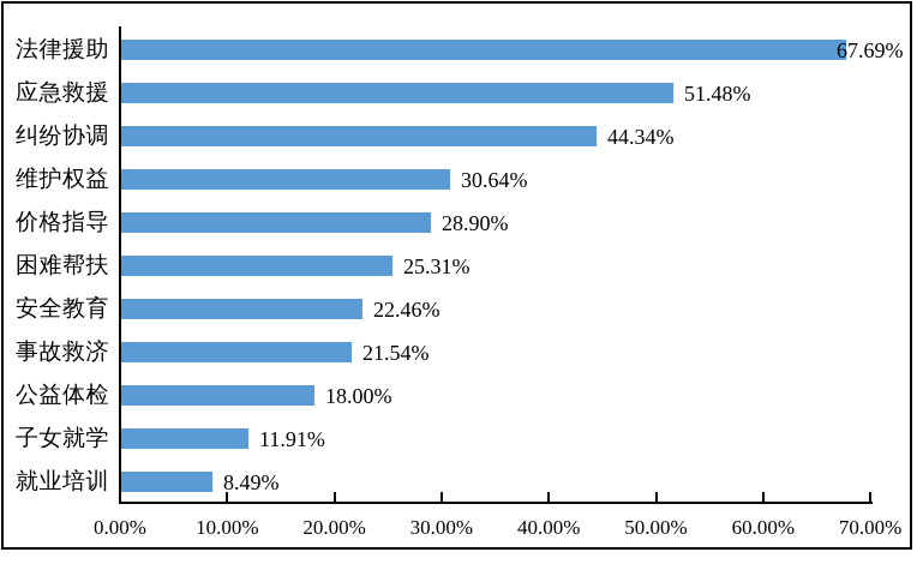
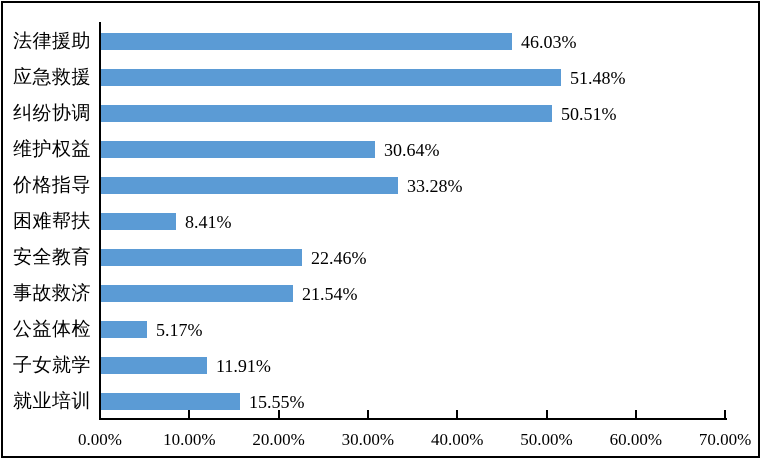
法律援助: 67.69% -> 46.03%
纠纷协调: 44.34% -> 50.51%
价格指导: 28.90% -> 33.28%
困难帮扶: 25.31% -> 8.41%
公益体检: 18.00% -> 5.17%
就业培训: 8.49% -> 15.55%
